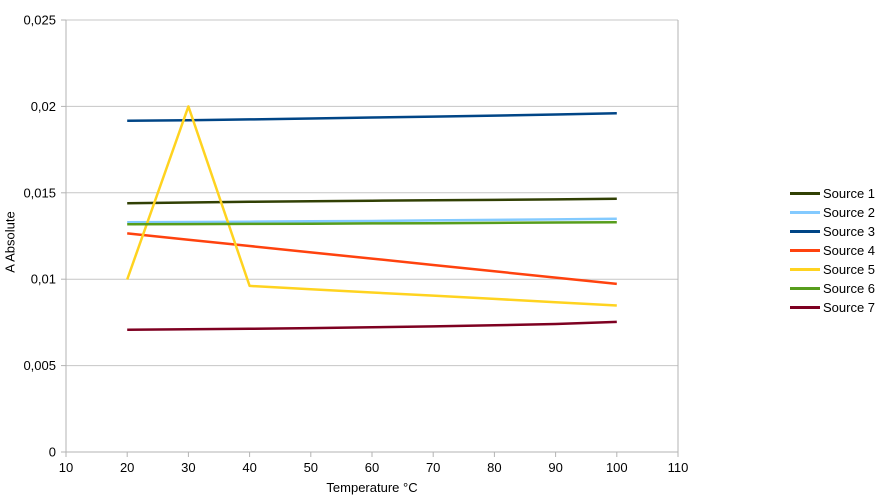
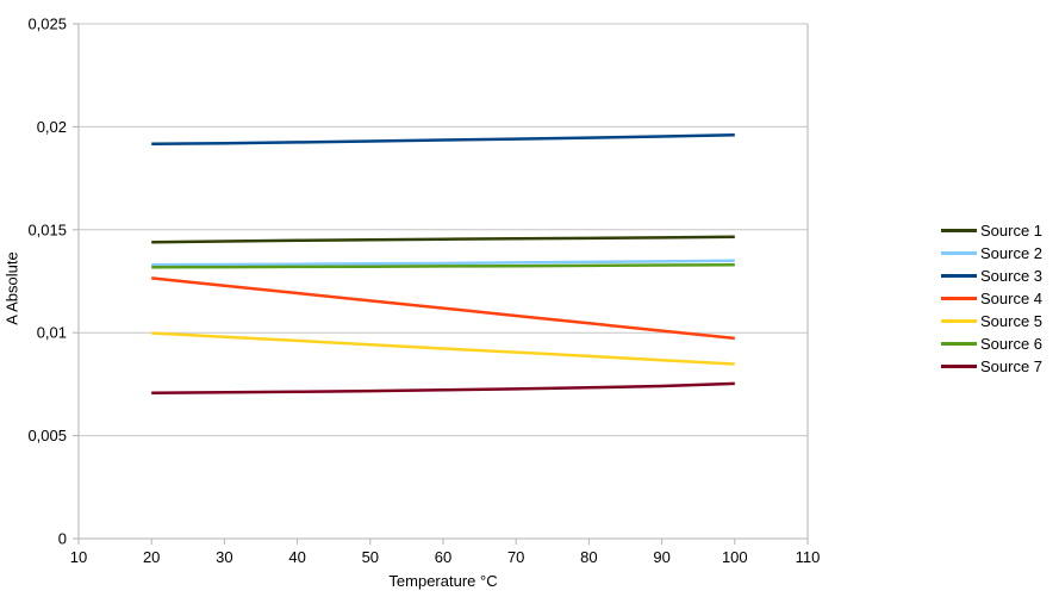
Source 5/30: 0,02 -> 0,01
